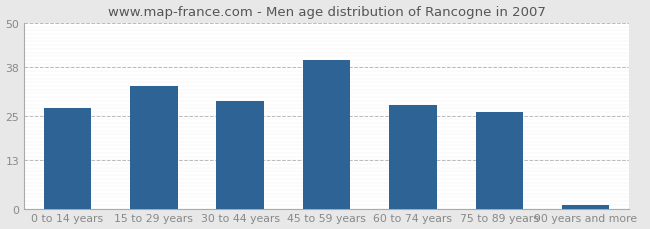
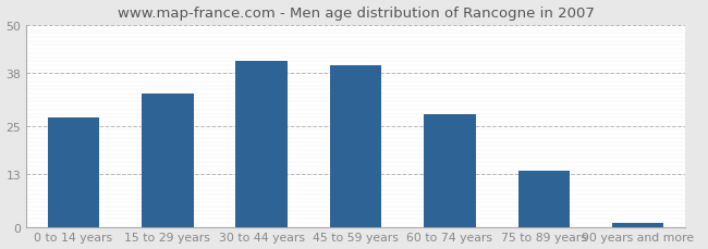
30 to 44 years: 29 -> 41
75 to 89 years: 26 -> 14
